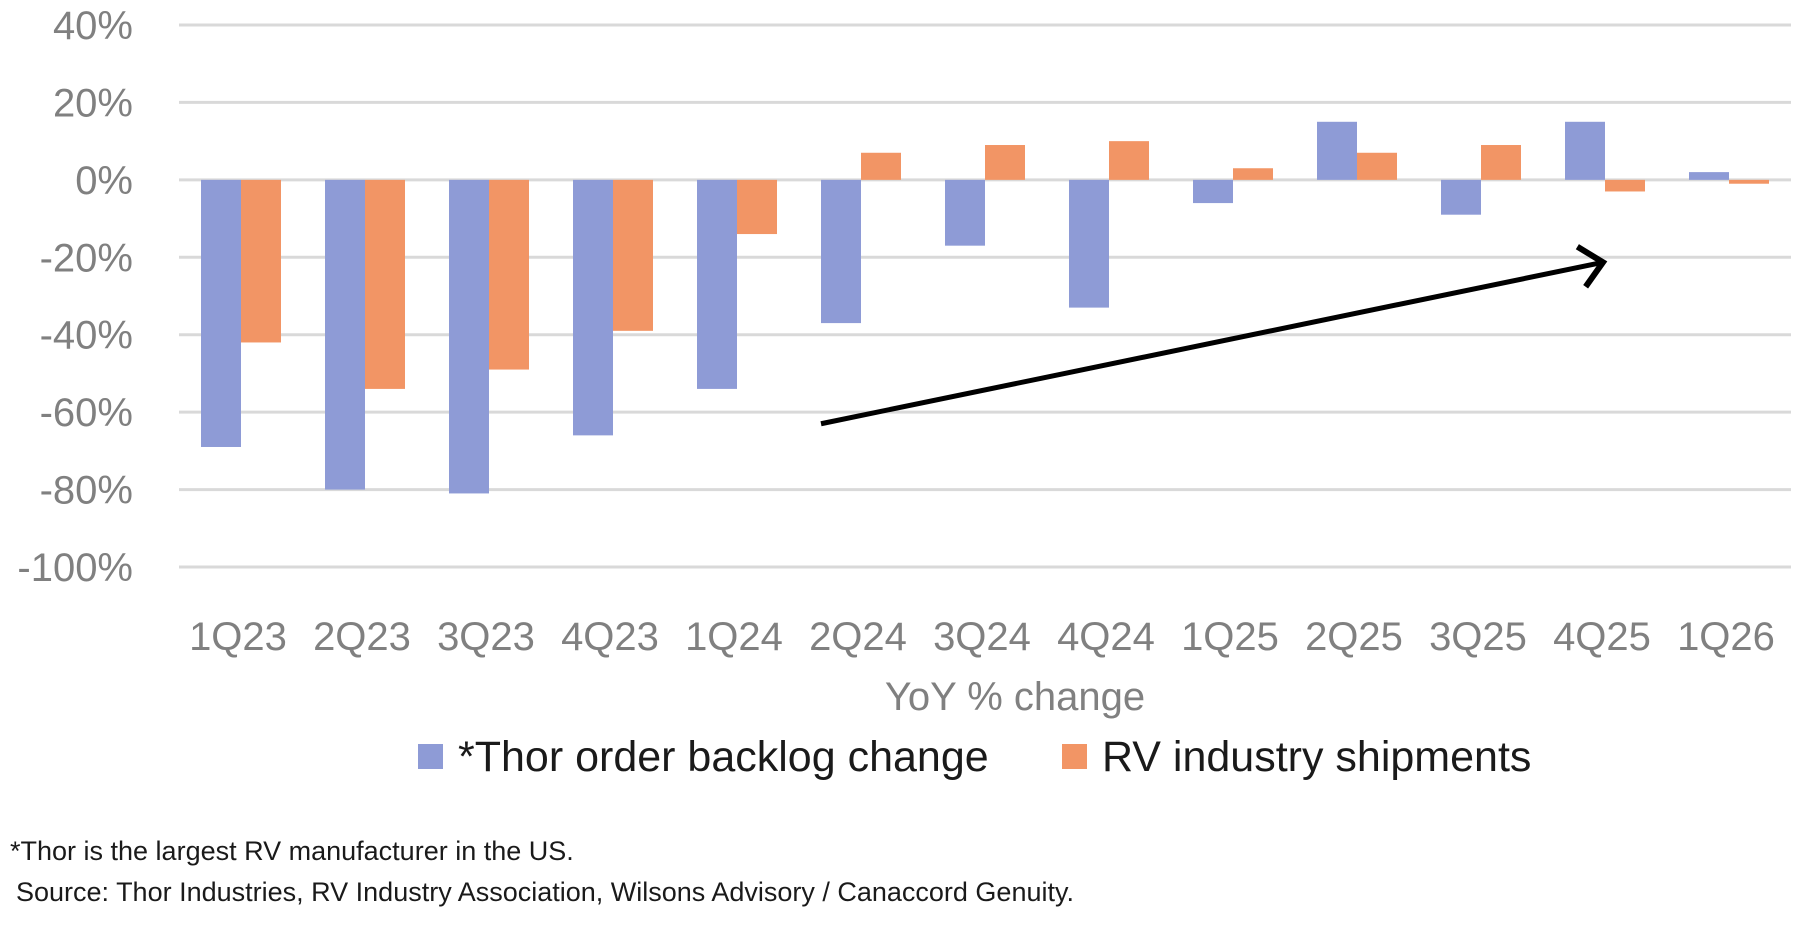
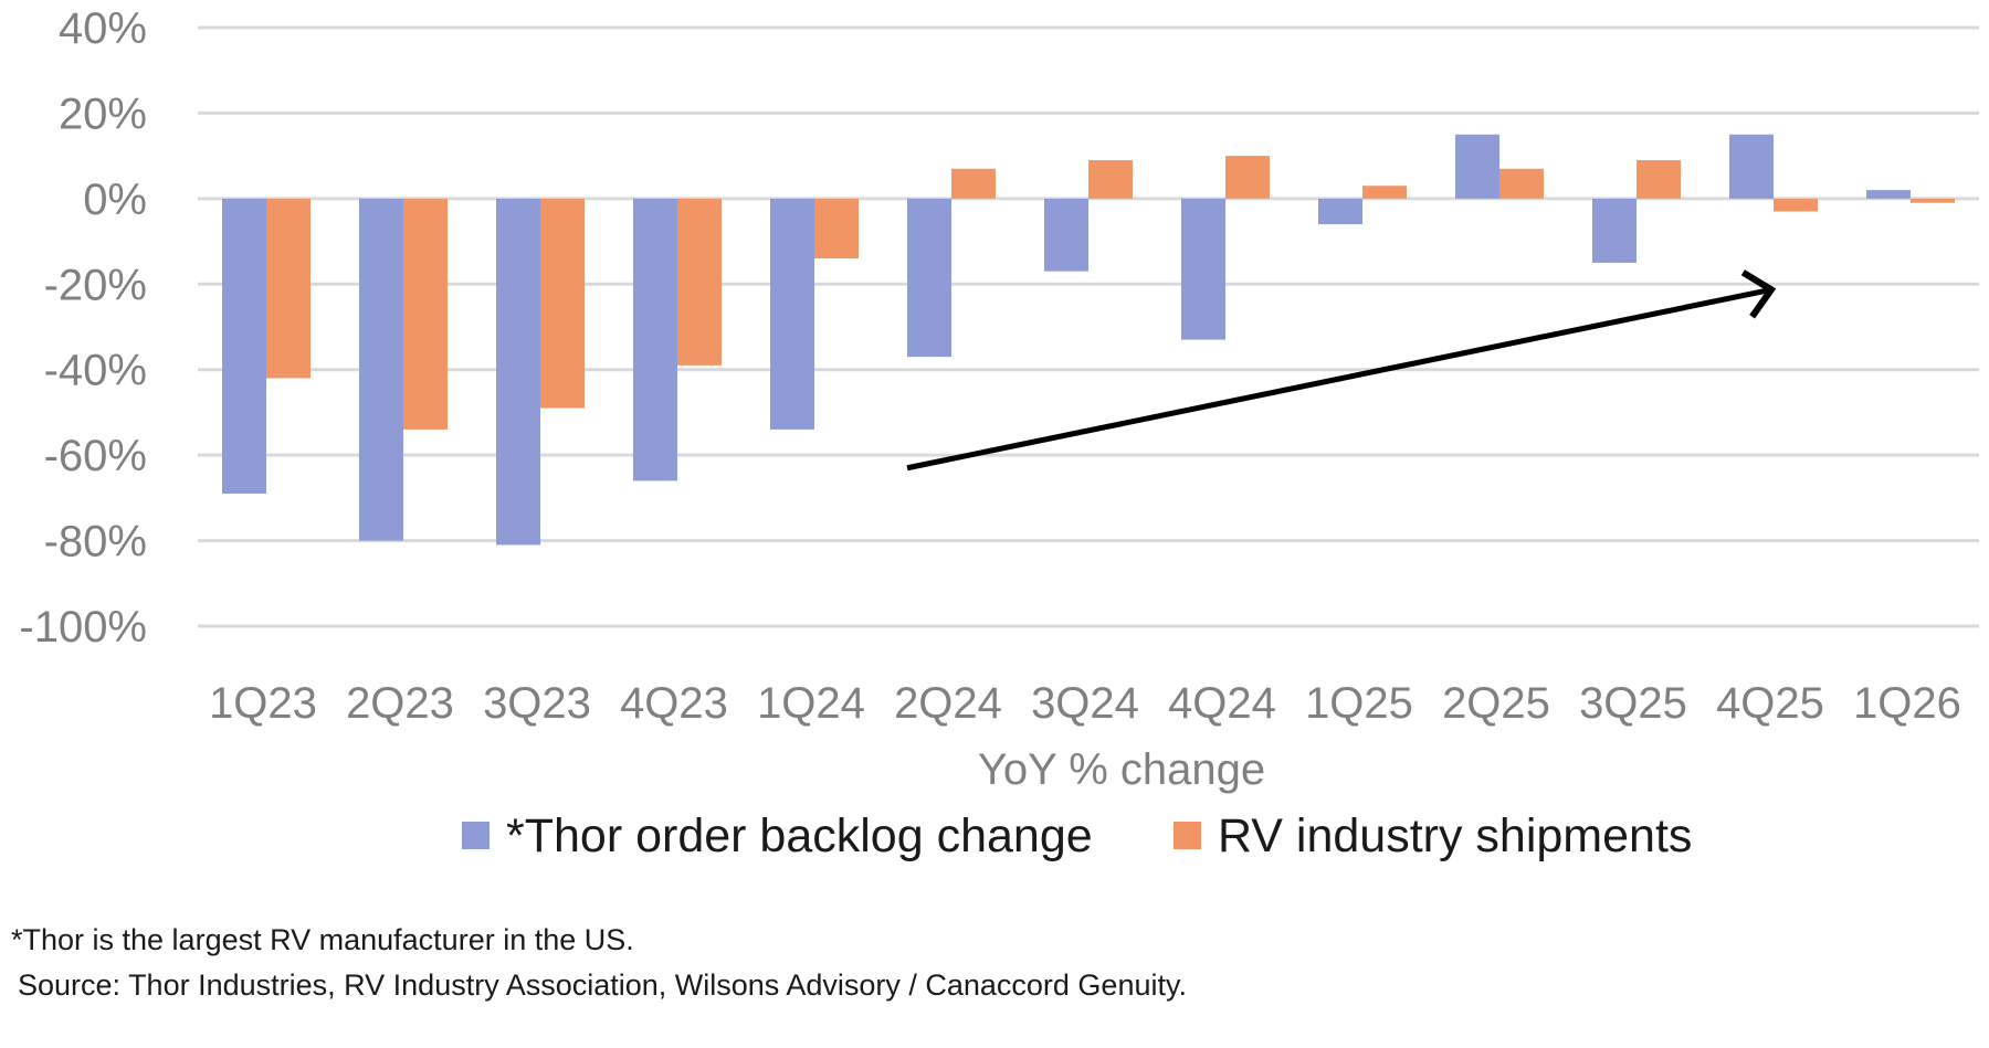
*Thor order backlog change/3Q25: -9% -> -15%
